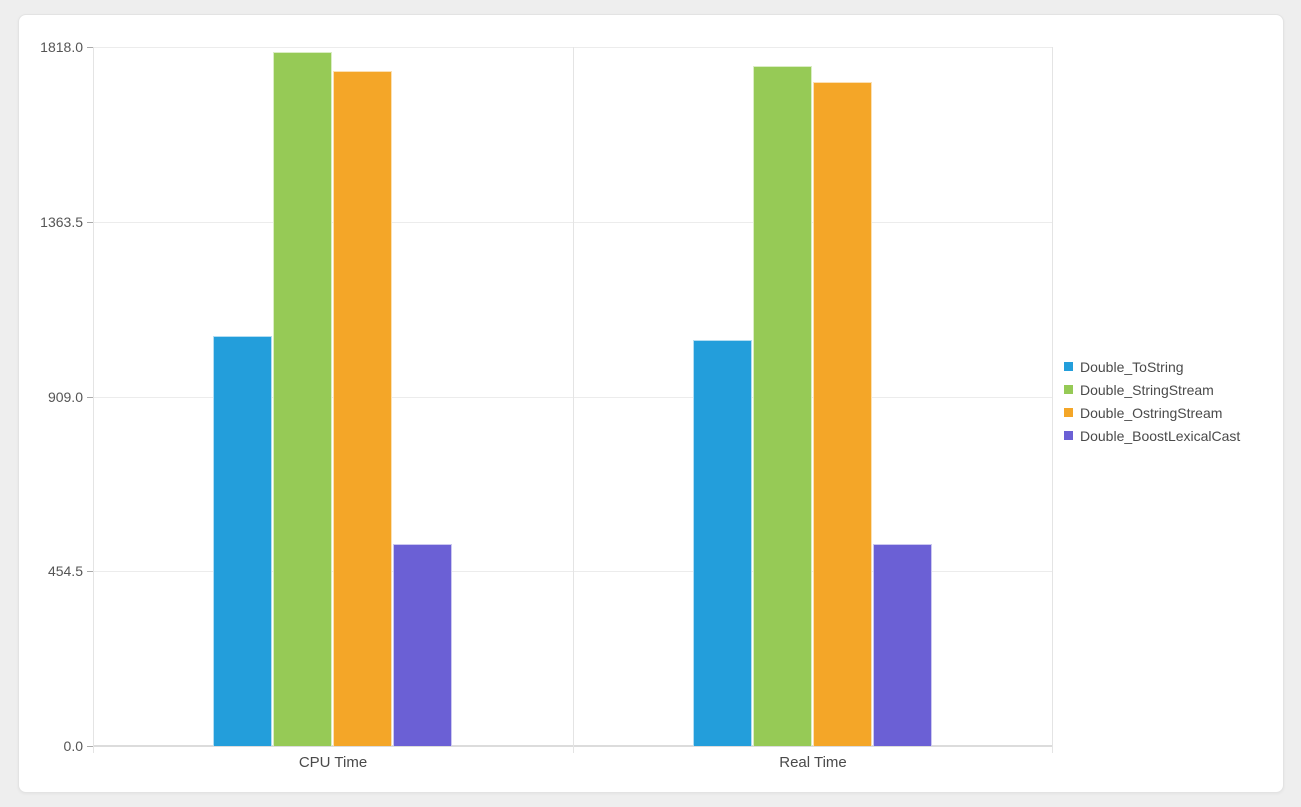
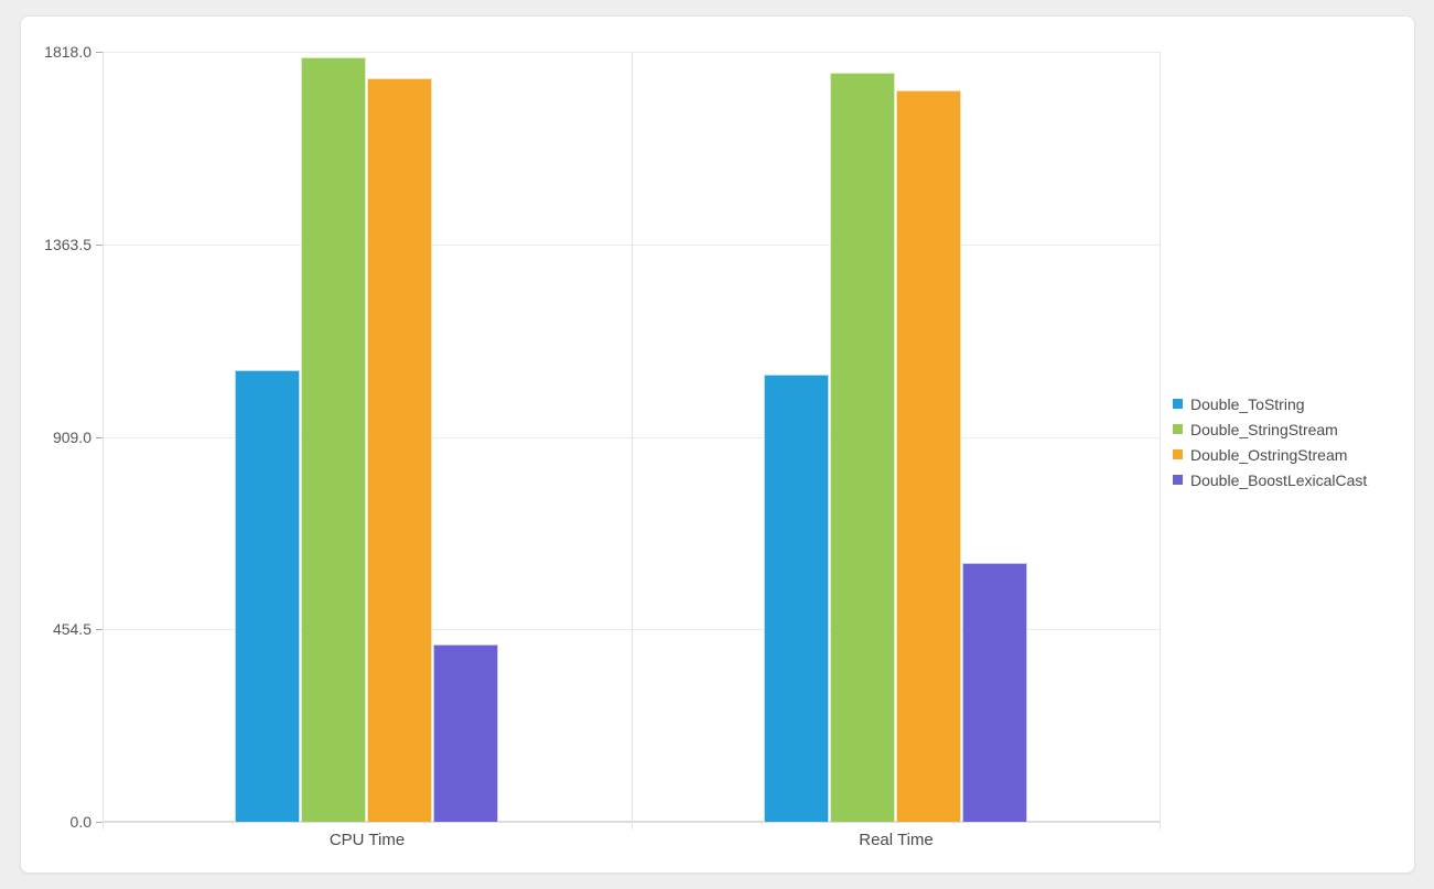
Double_BoostLexicalCast/CPU Time: 530 -> 420
Double_BoostLexicalCast/Real Time: 520 -> 610
